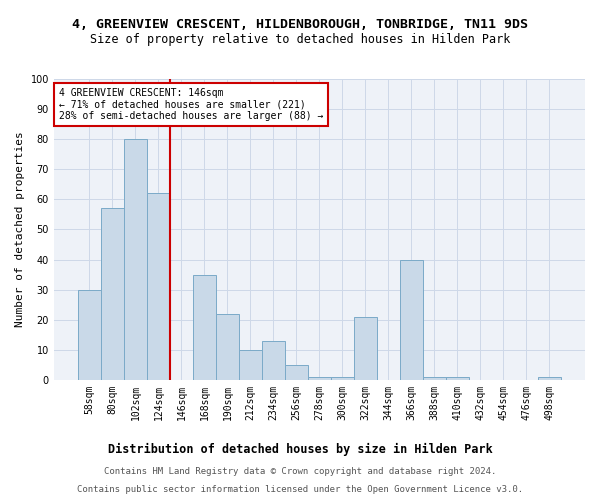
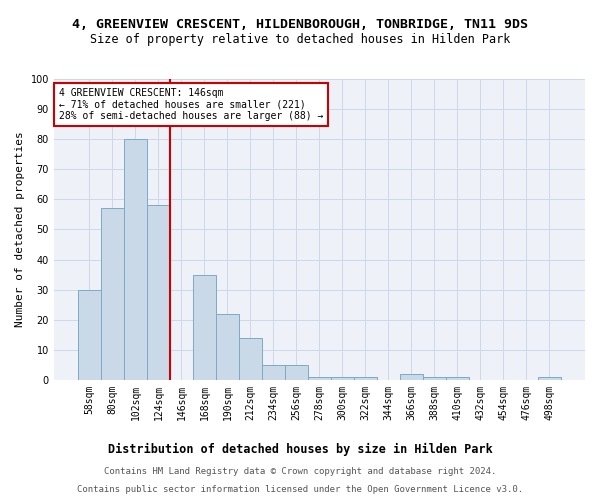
124sqm: 62 -> 58
212sqm: 10 -> 14
234sqm: 13 -> 5
322sqm: 21 -> 1
366sqm: 40 -> 2
